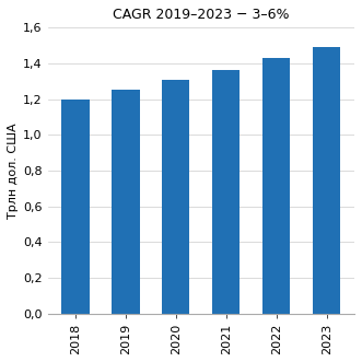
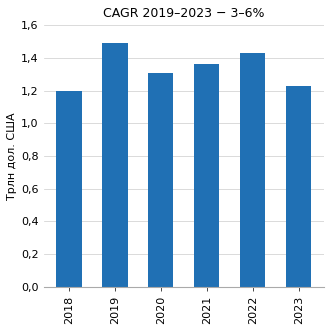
2019: 1,25 -> 1,49
2023: 1,49 -> 1,23
